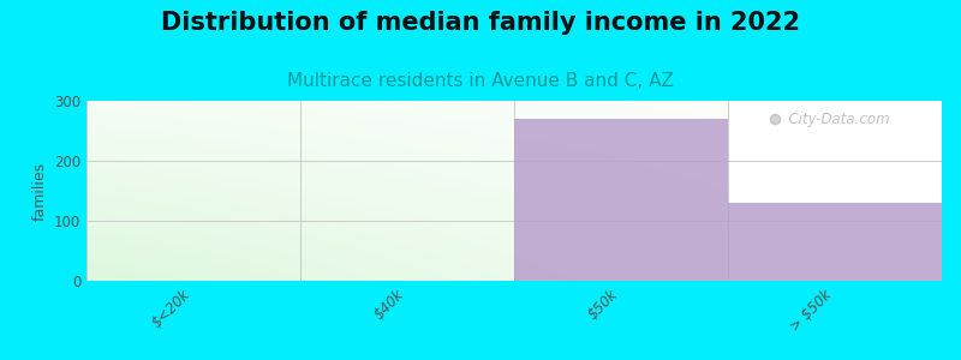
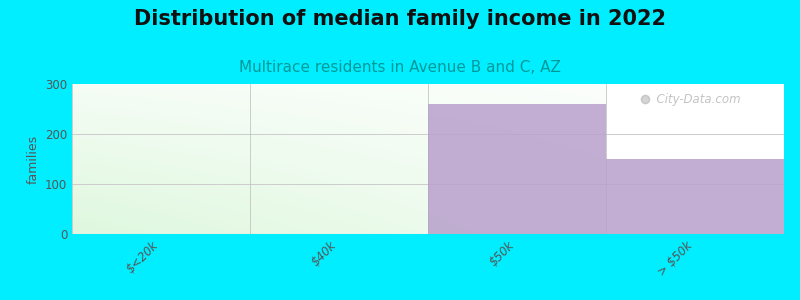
$50k: 270 -> 260
> $50k: 130 -> 150
